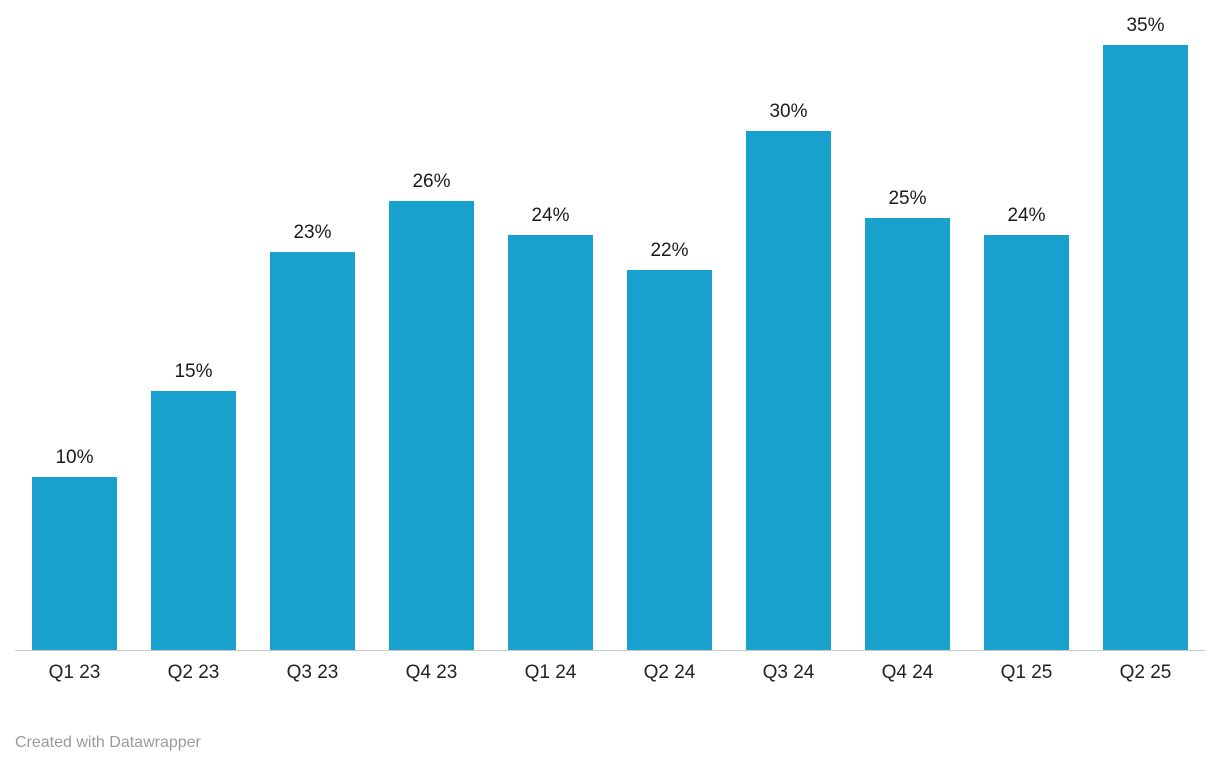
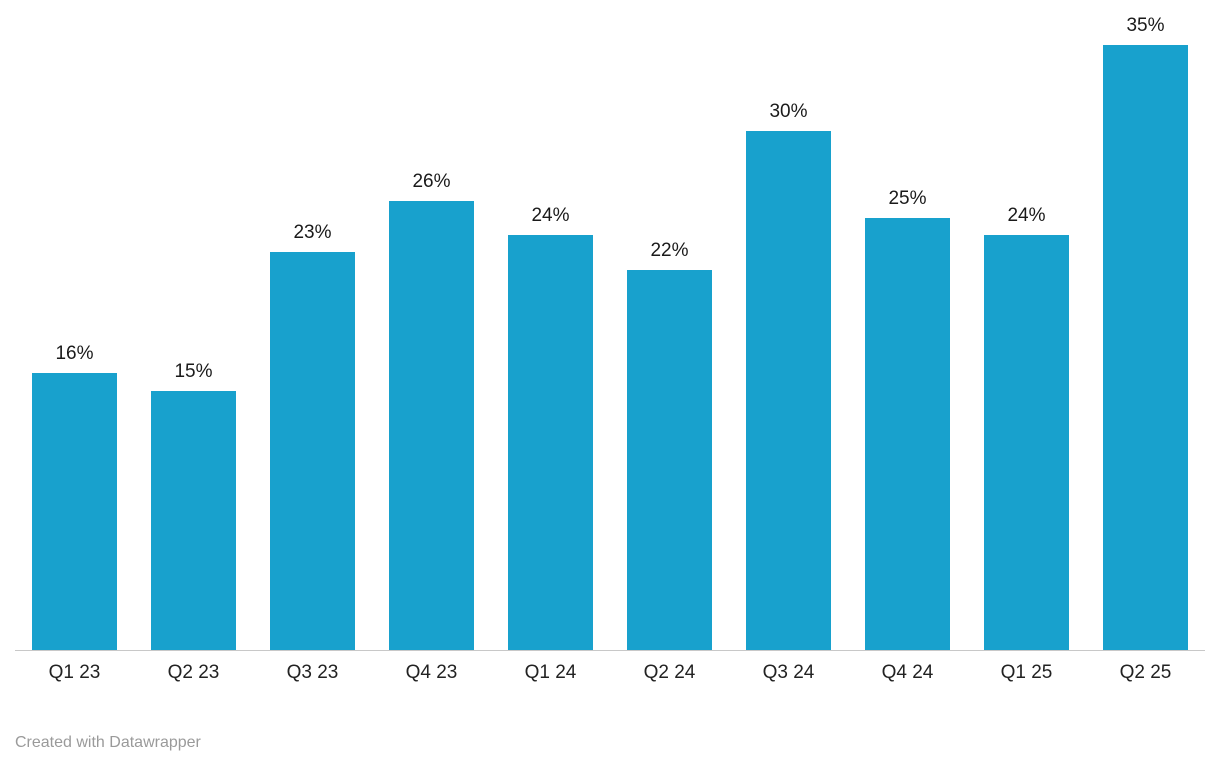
Q1 23: 10% -> 16%
